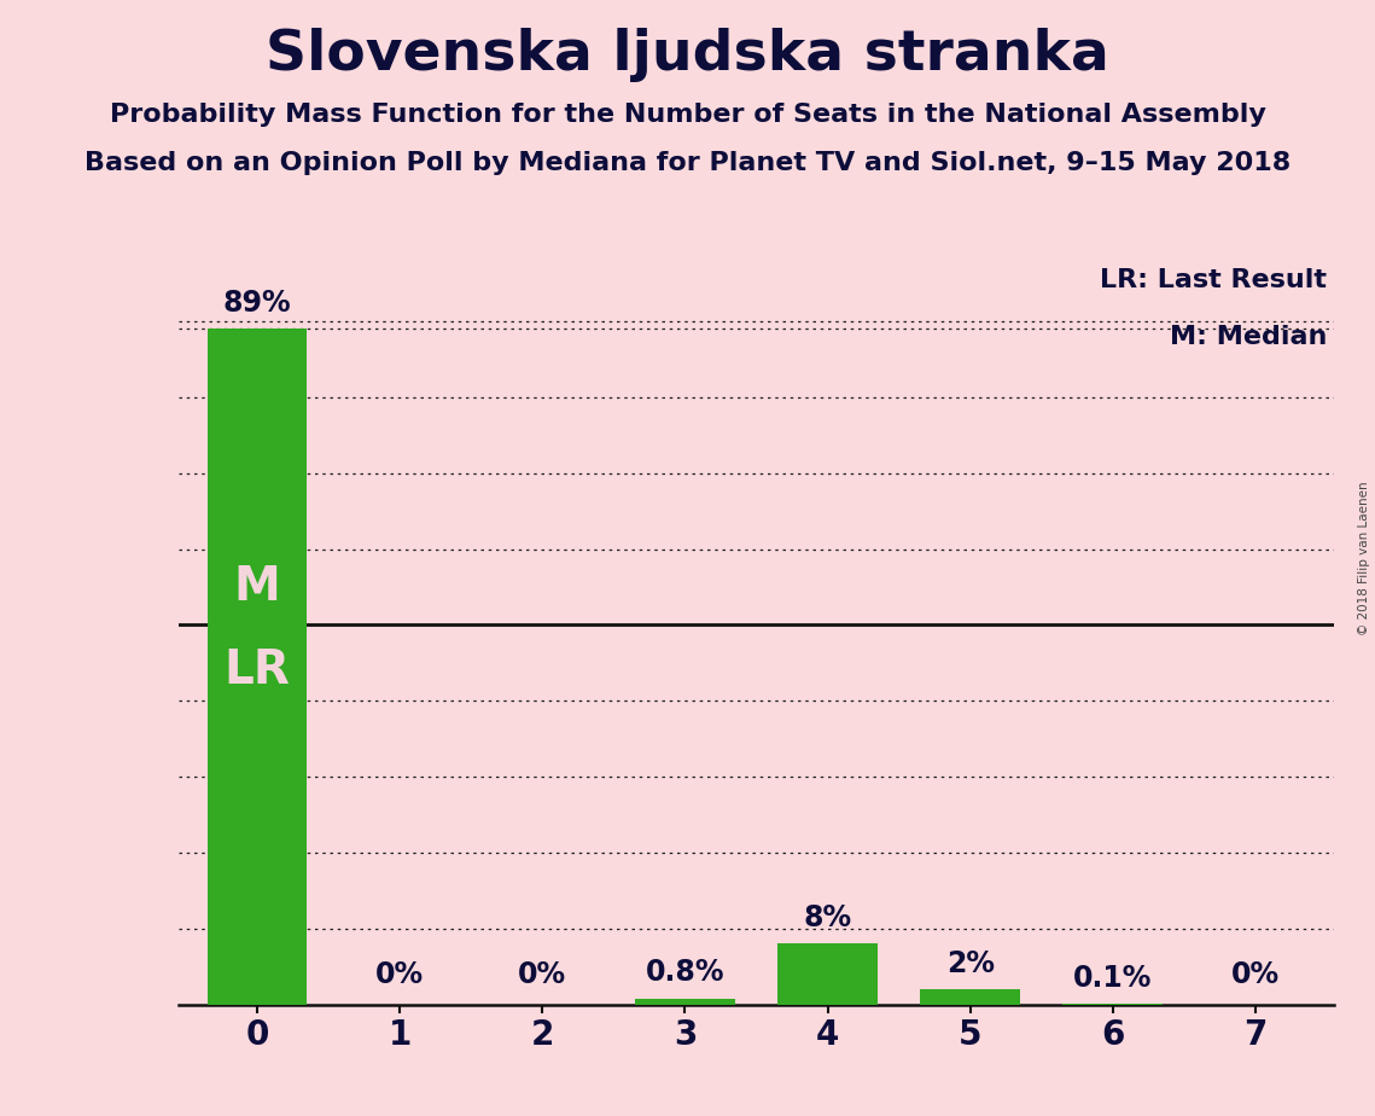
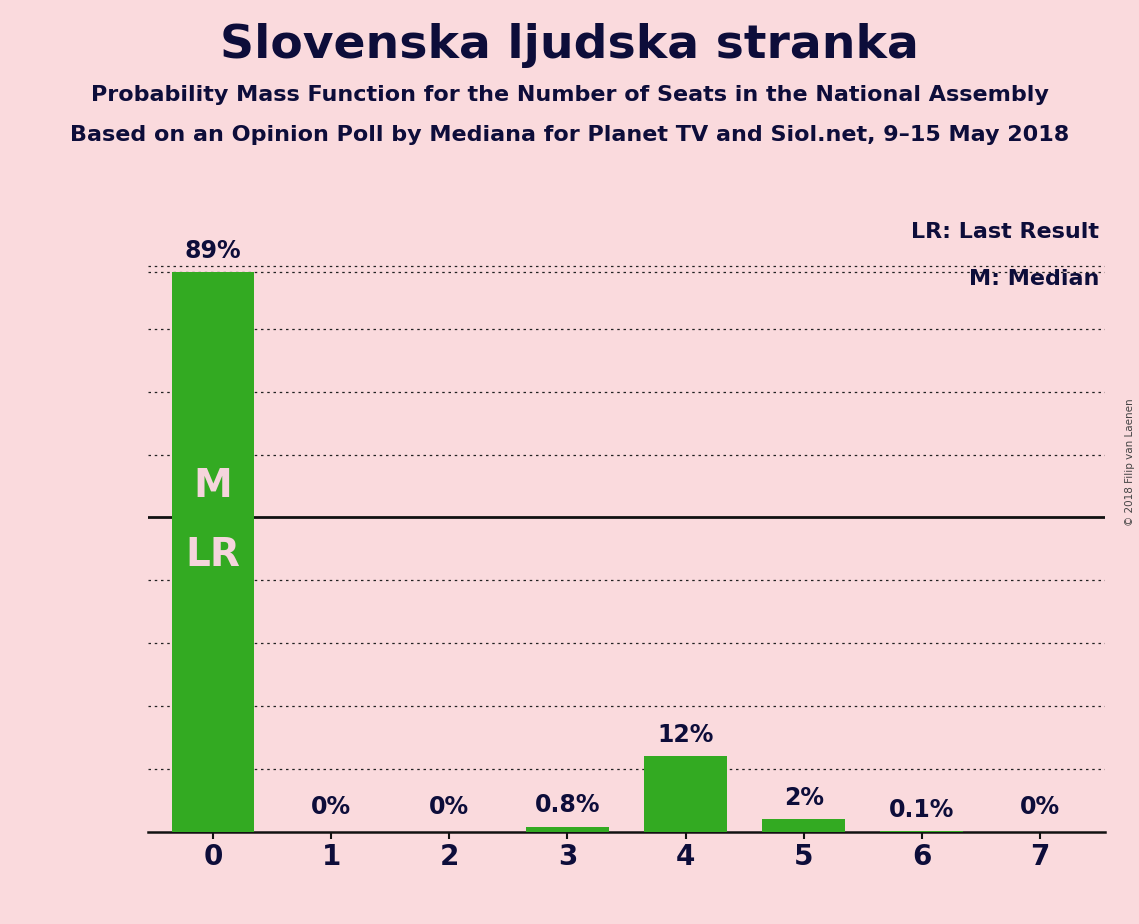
4: 8% -> 12%
